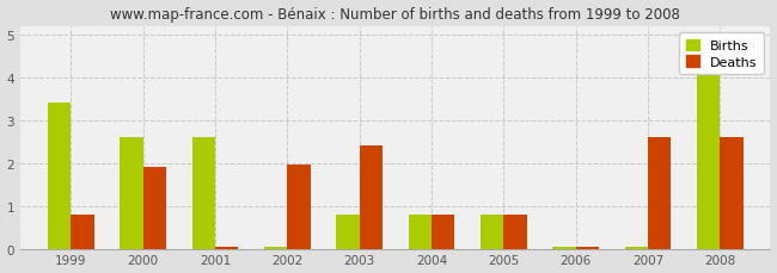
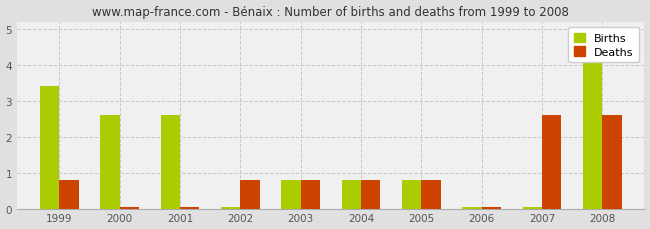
Deaths/2000: 1.90 -> 0.05
Deaths/2002: 1.95 -> 0.80
Deaths/2003: 2.40 -> 0.80
